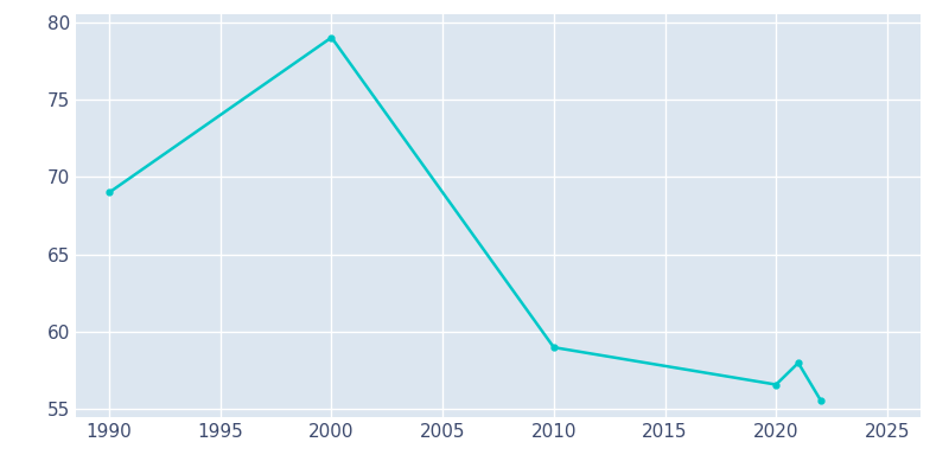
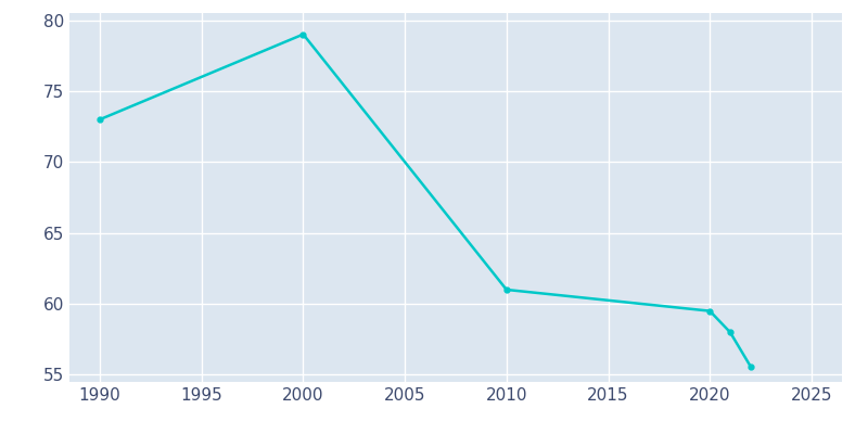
1990: 69.0 -> 73.0
2010: 59.0 -> 61.0
2020: 56.6 -> 59.5
